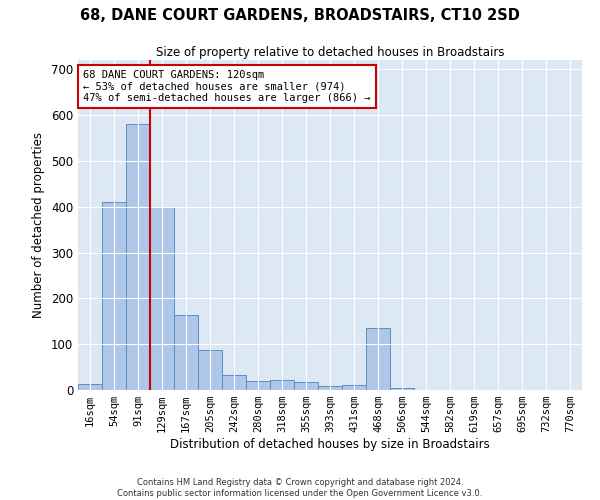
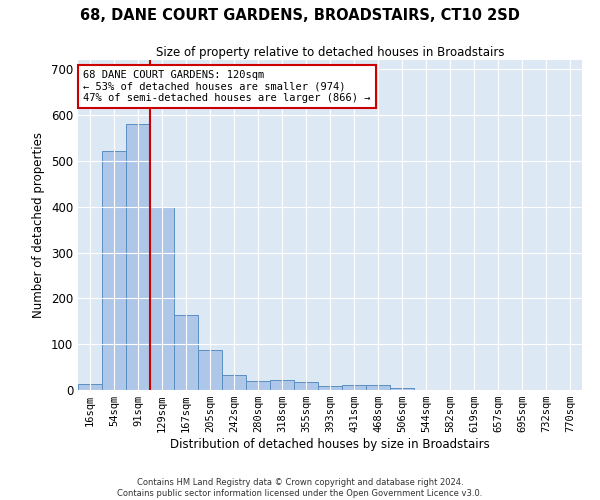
54sqm: 410 -> 521
468sqm: 135 -> 11
